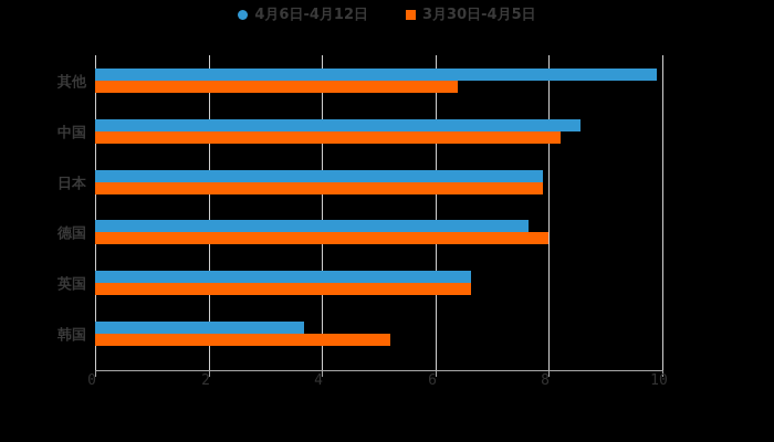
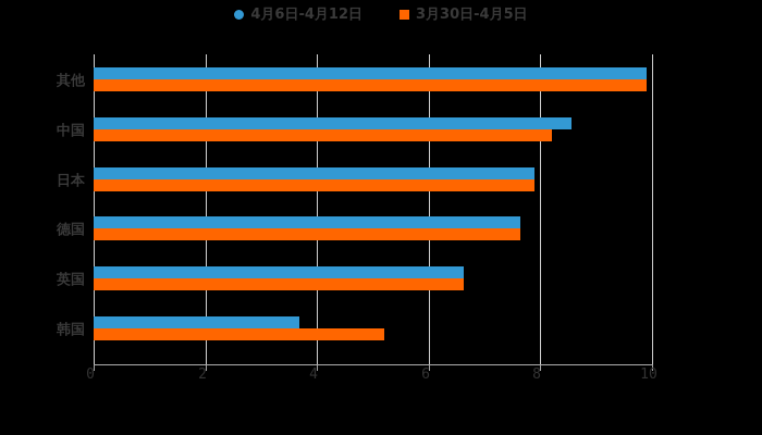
3月30日-4月5日/其他: 6.4 -> 9.9
3月30日-4月5日/德国: 8.0 -> 7.7
